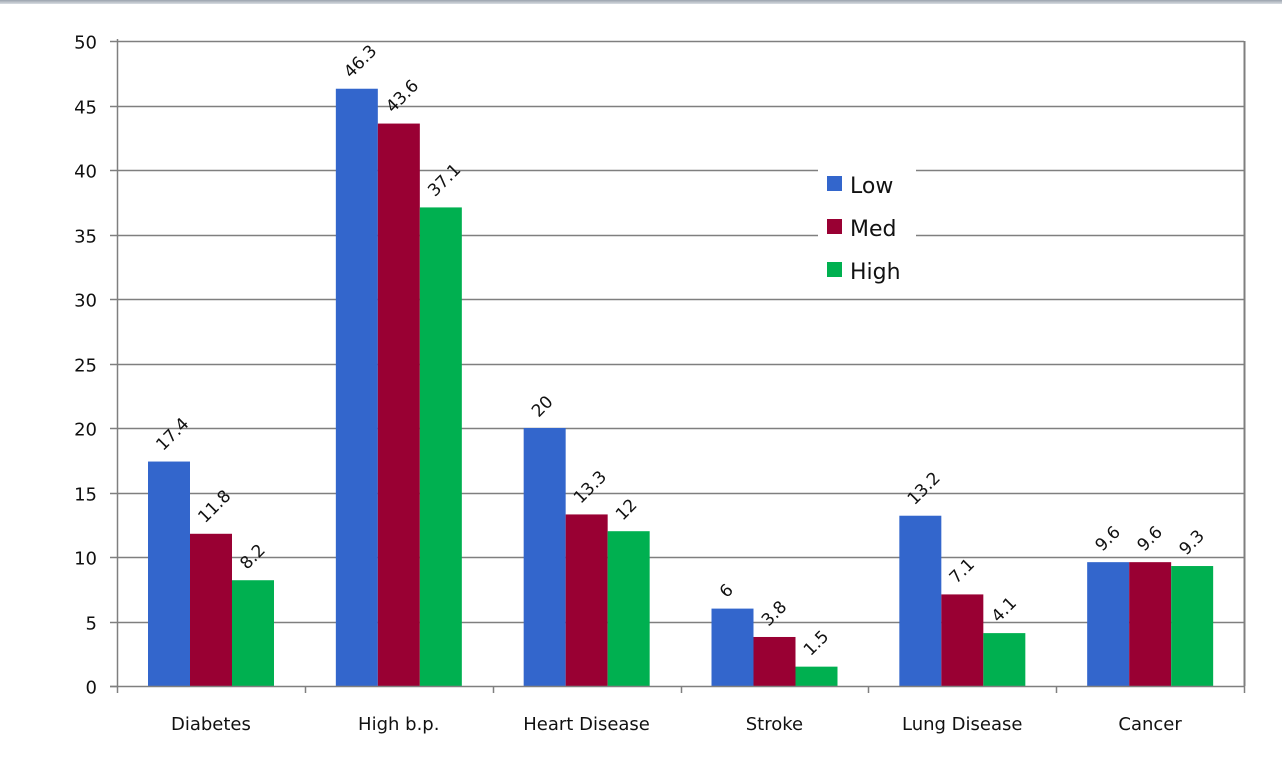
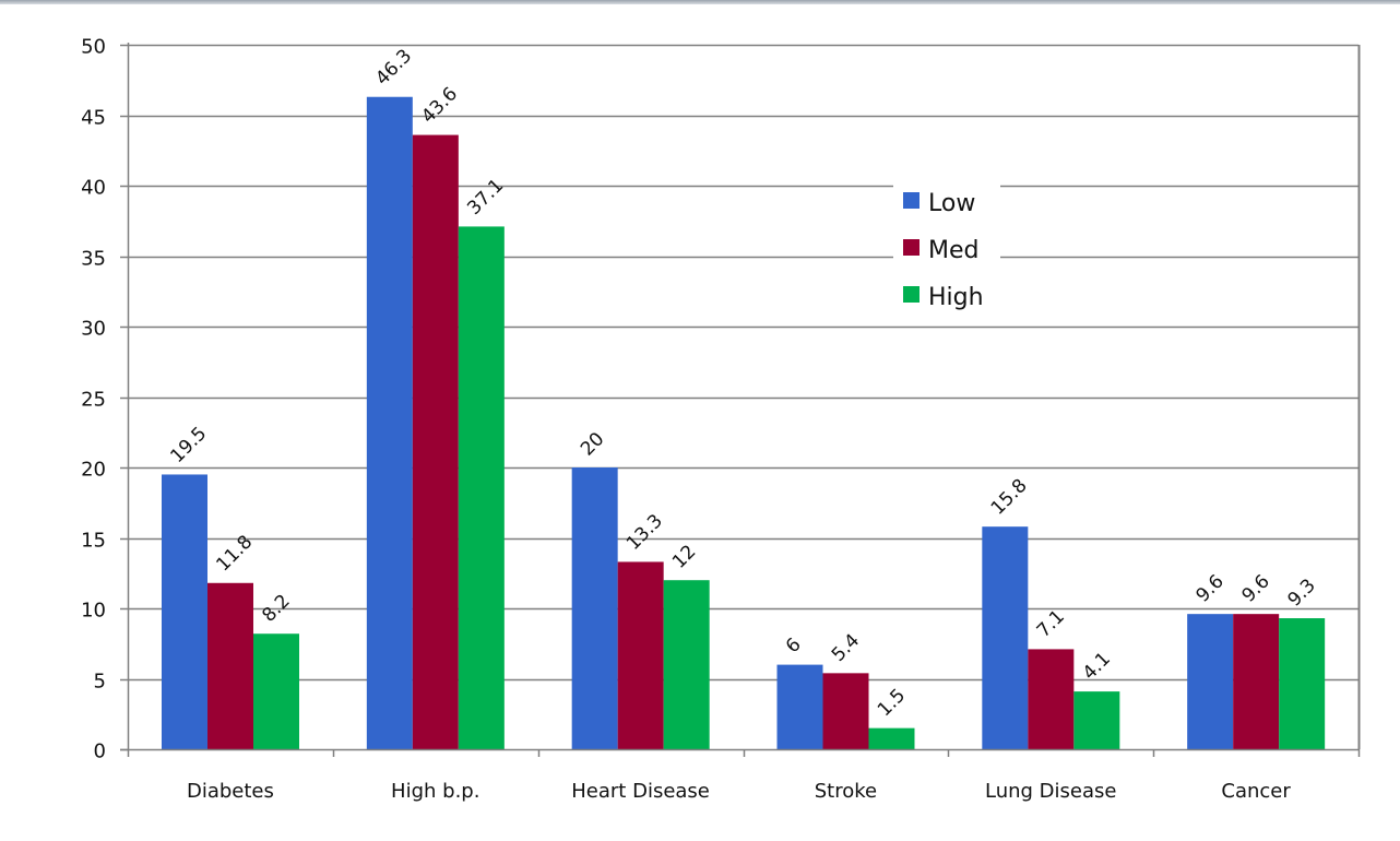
Low/Diabetes: 17.4 -> 19.5
Med/Stroke: 3.8 -> 5.4
Low/Lung Disease: 13.2 -> 15.8
